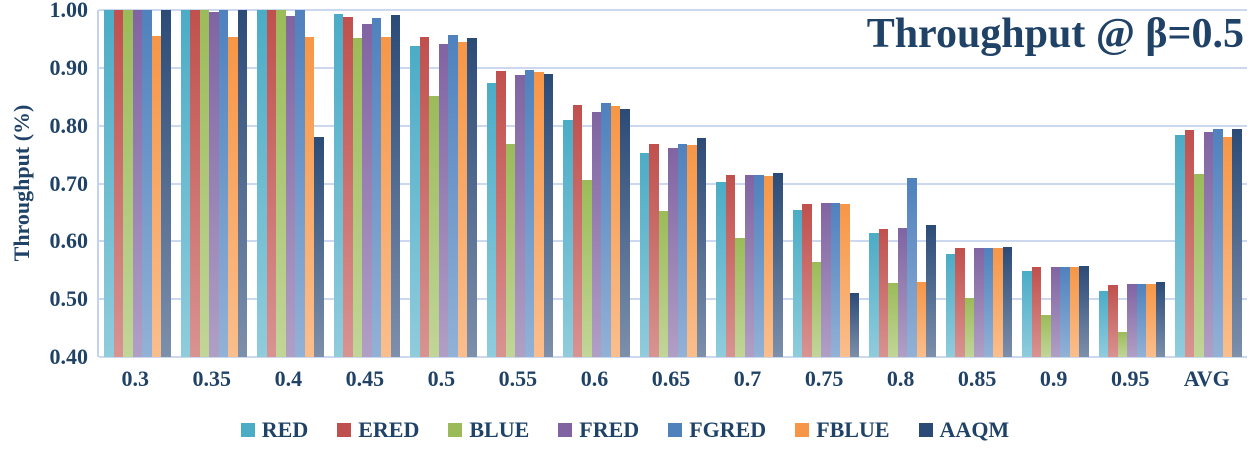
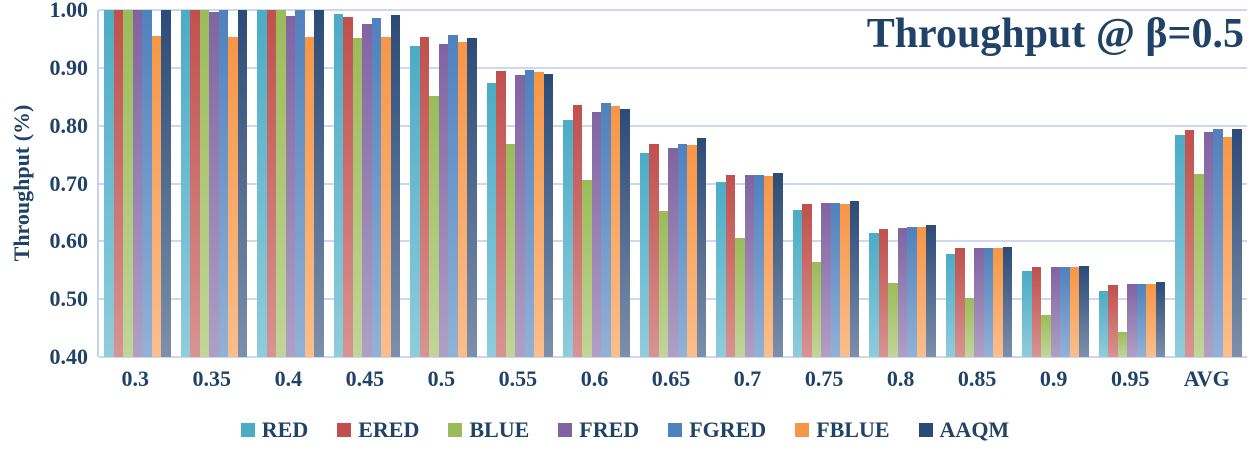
AAQM/0.4: 0.78 -> 1.00
AAQM/0.75: 0.51 -> 0.67
FGRED/0.8: 0.71 -> 0.62
FBLUE/0.8: 0.53 -> 0.62
